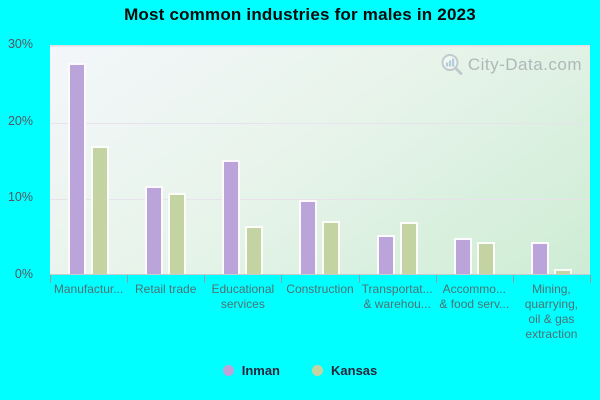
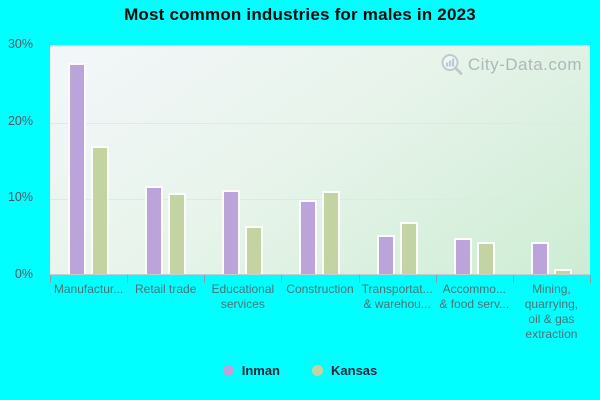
Inman/Educational services: 15% -> 11%
Kansas/Construction: 7% -> 11%
